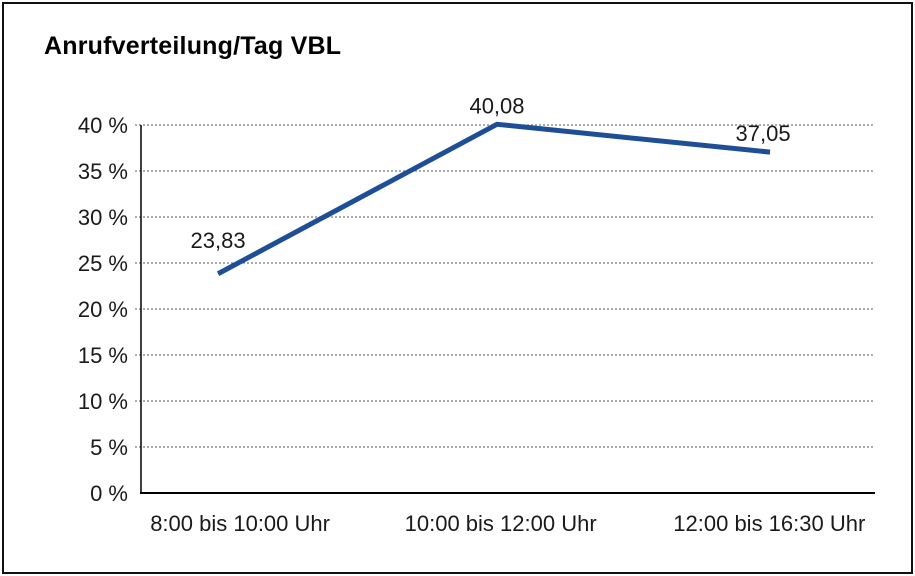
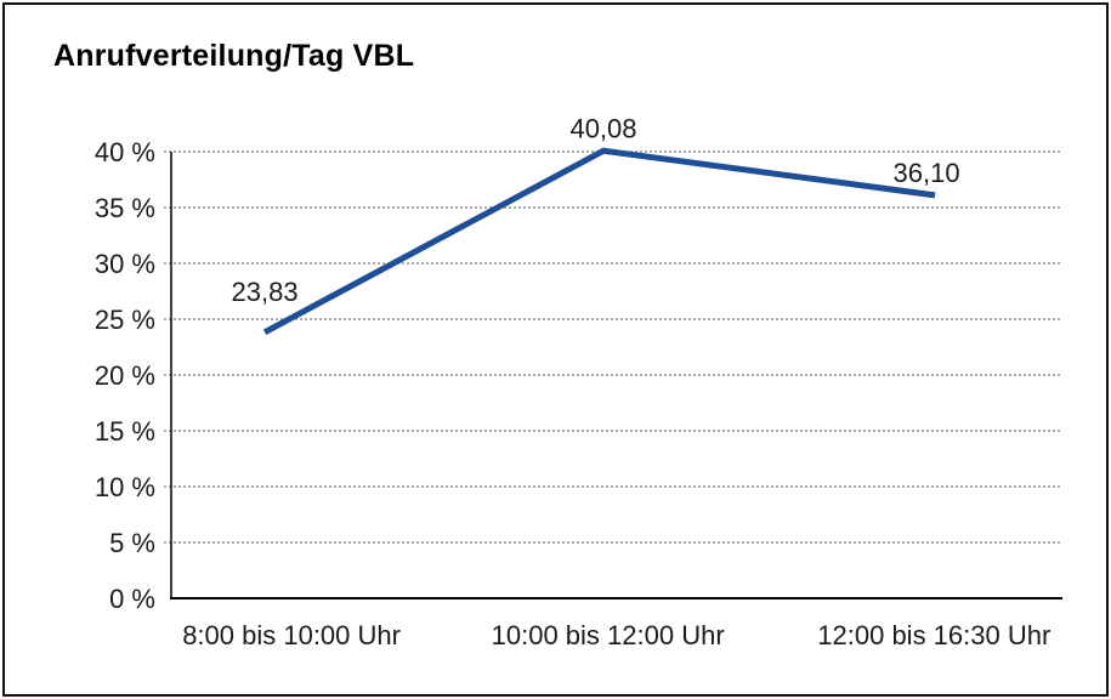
12:00 bis 16:30 Uhr: 37,05 -> 36,10
